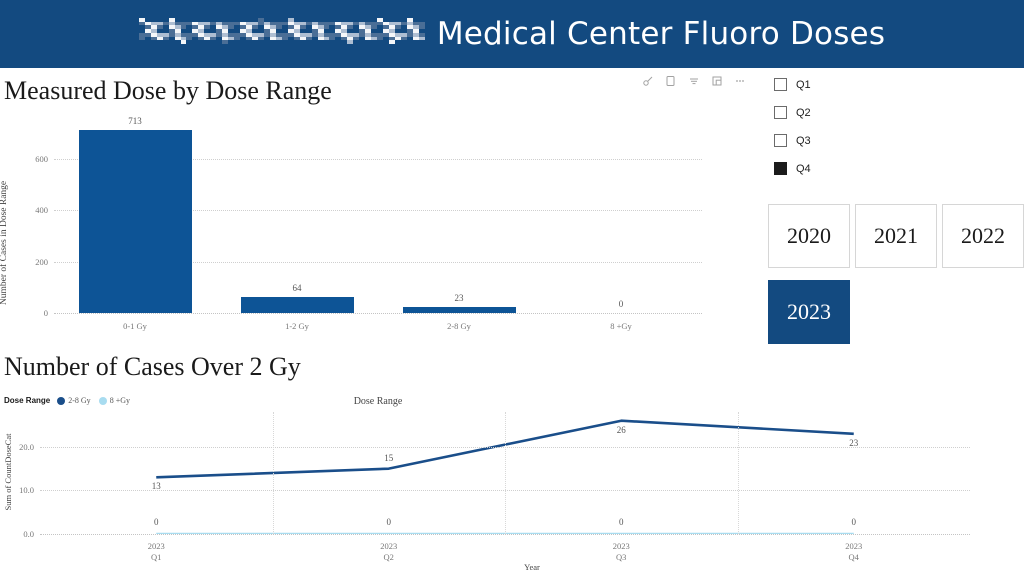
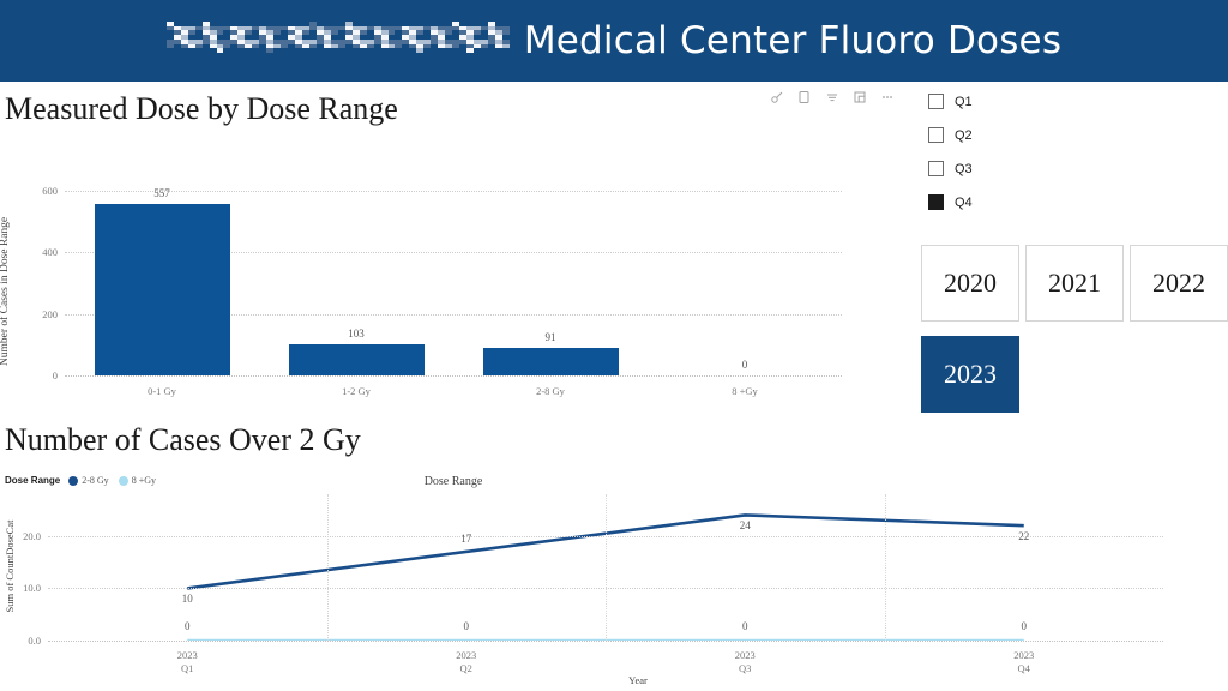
Measured Dose by Dose Range/0-1 Gy: 713 -> 557
Measured Dose by Dose Range/1-2 Gy: 64 -> 103
Measured Dose by Dose Range/2-8 Gy: 23 -> 91
Number of Cases Over 2 Gy/2-8 Gy/2023 Q1: 13 -> 10
Number of Cases Over 2 Gy/2-8 Gy/2023 Q2: 15 -> 17
Number of Cases Over 2 Gy/2-8 Gy/2023 Q3: 26 -> 24
Number of Cases Over 2 Gy/2-8 Gy/2023 Q4: 23 -> 22
